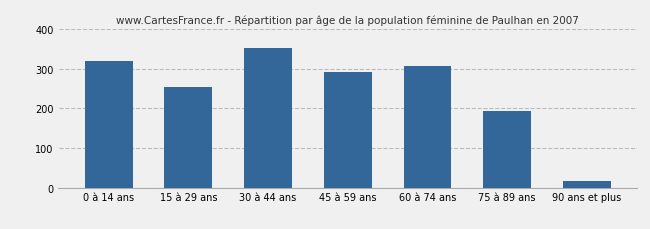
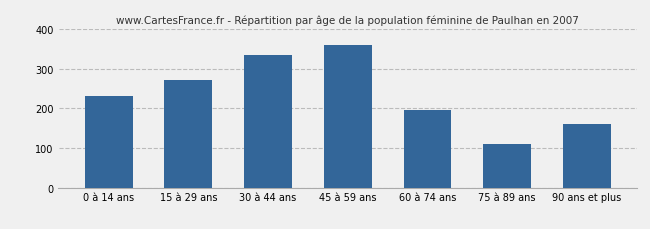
0 à 14 ans: 320 -> 230
15 à 29 ans: 254 -> 270
30 à 44 ans: 352 -> 335
45 à 59 ans: 291 -> 360
60 à 74 ans: 307 -> 195
75 à 89 ans: 192 -> 110
90 ans et plus: 17 -> 160
